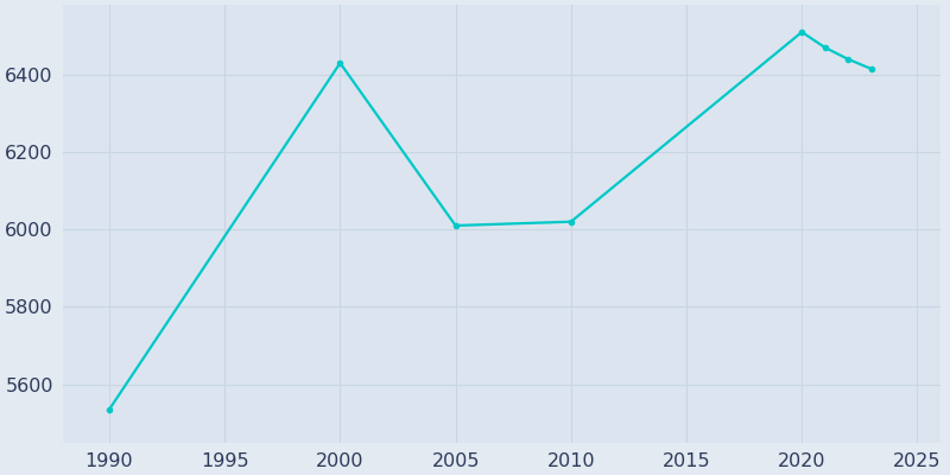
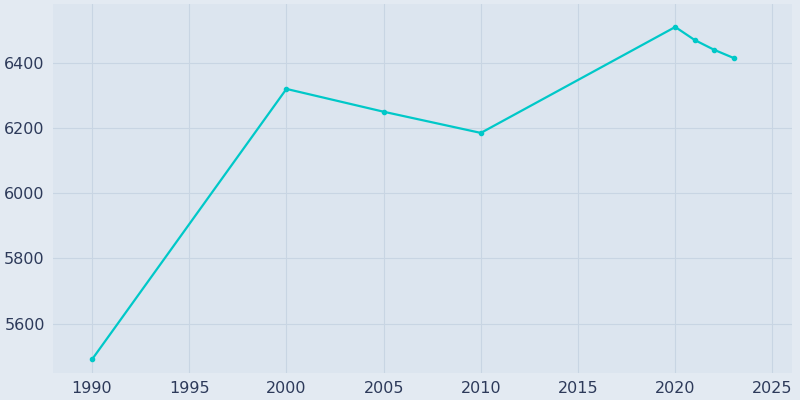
1990: 5535 -> 5490
2000: 6430 -> 6320
2005: 6010 -> 6250
2010: 6020 -> 6185
